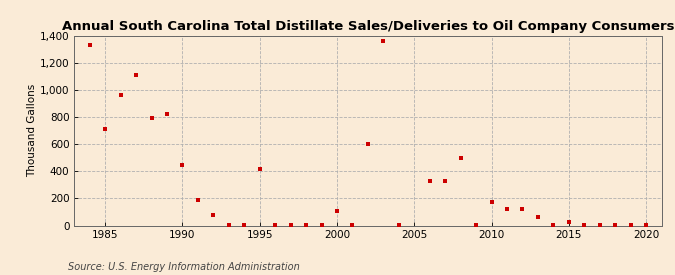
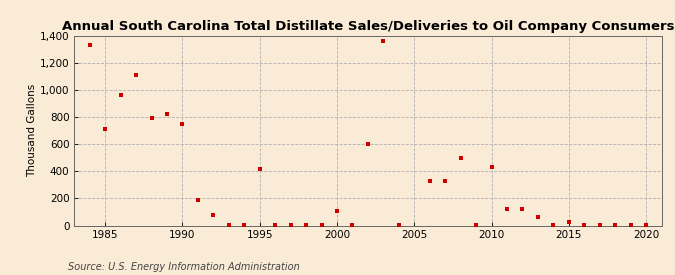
1990: 450 -> 750
2010: 180 -> 430
